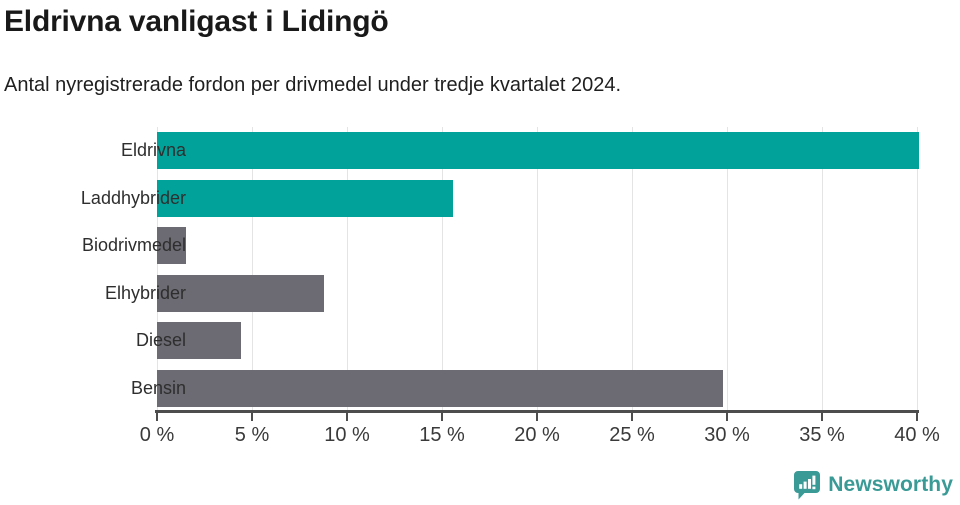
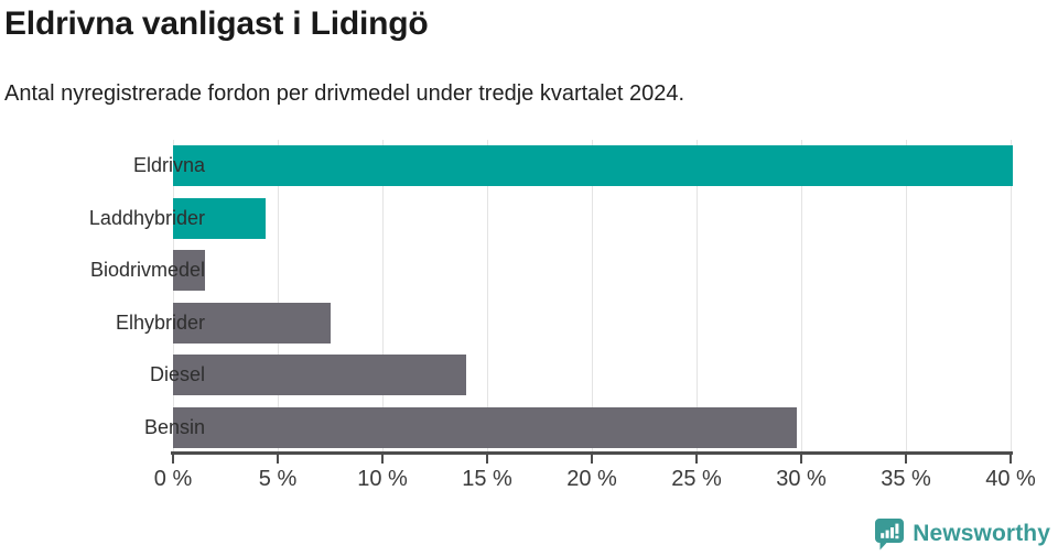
Laddhybrider: 15.6% -> 4.4%
Elhybrider: 8.8% -> 7.5%
Diesel: 4.4% -> 14.0%
